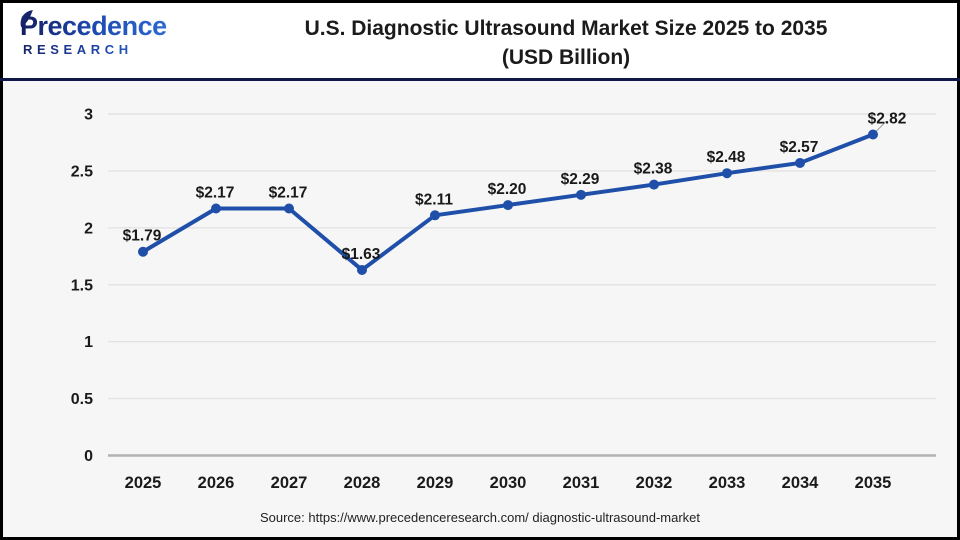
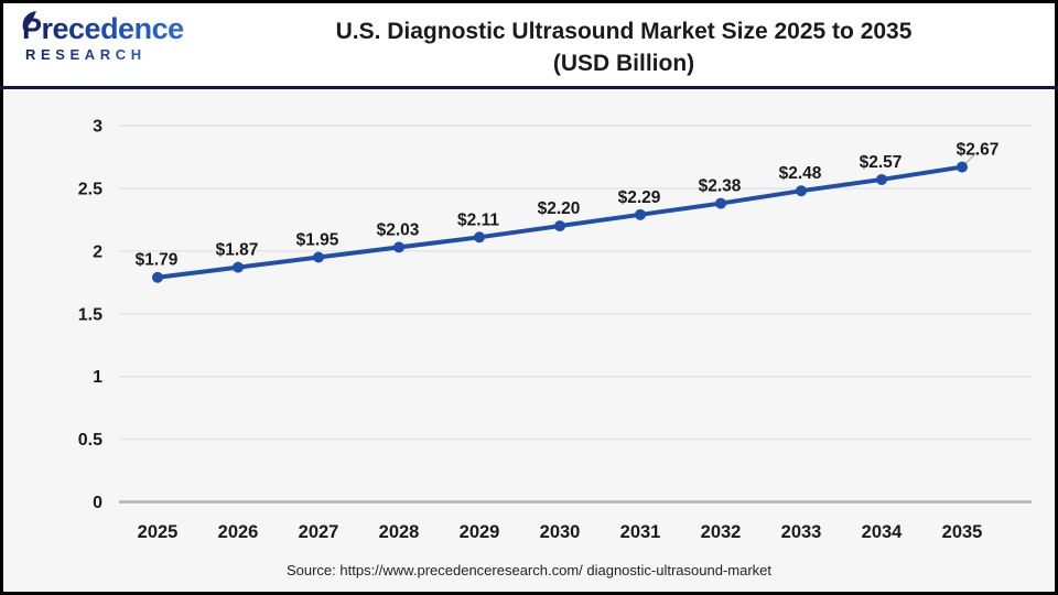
2026: $2.17 -> $1.87
2027: $2.17 -> $1.95
2028: $1.63 -> $2.03
2035: $2.82 -> $2.67
